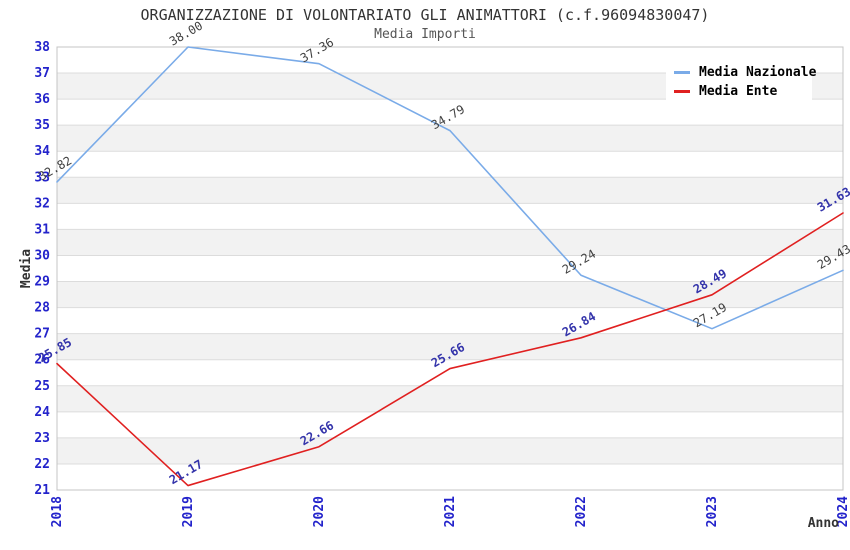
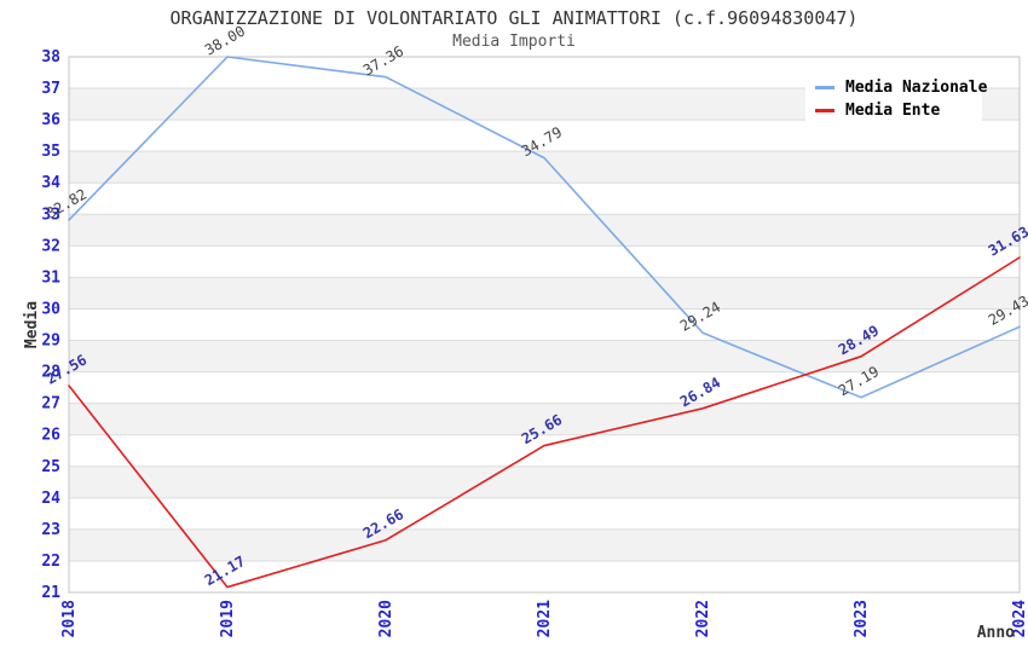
Media Ente/2018: 25.85 -> 27.56
